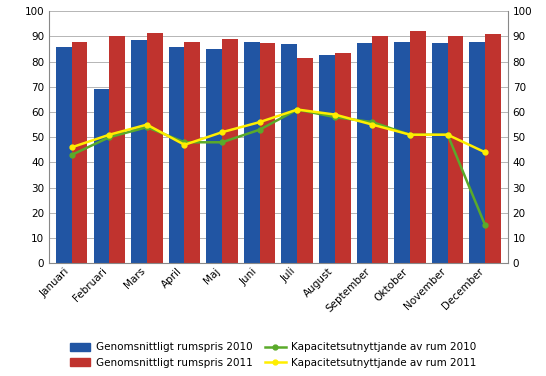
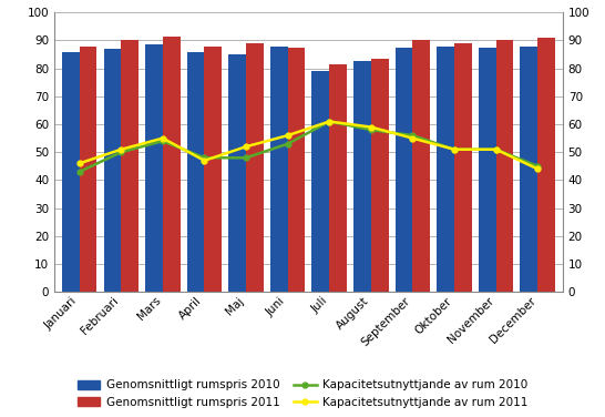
Genomsnittligt rumspris 2010/Februari: 69.0 -> 87.0
Genomsnittligt rumspris 2010/Juli: 87.0 -> 79.0
Genomsnittligt rumspris 2011/Oktober: 92.0 -> 89.0
Kapacitetsutnyttjande av rum 2010/December: 15 -> 45
